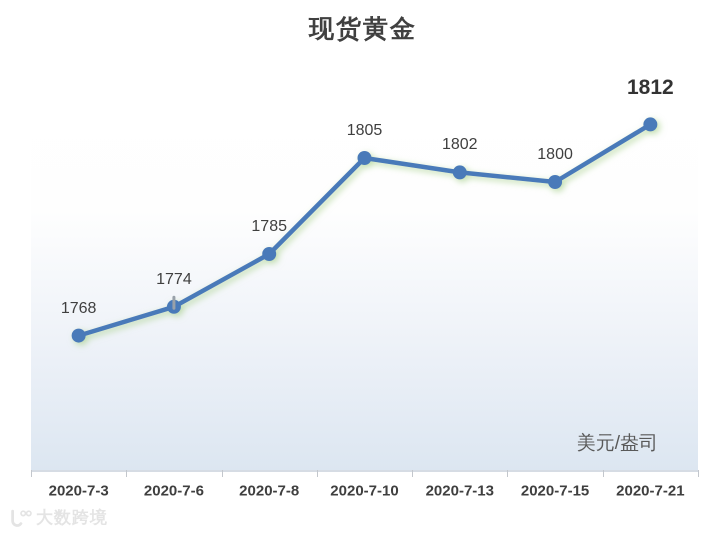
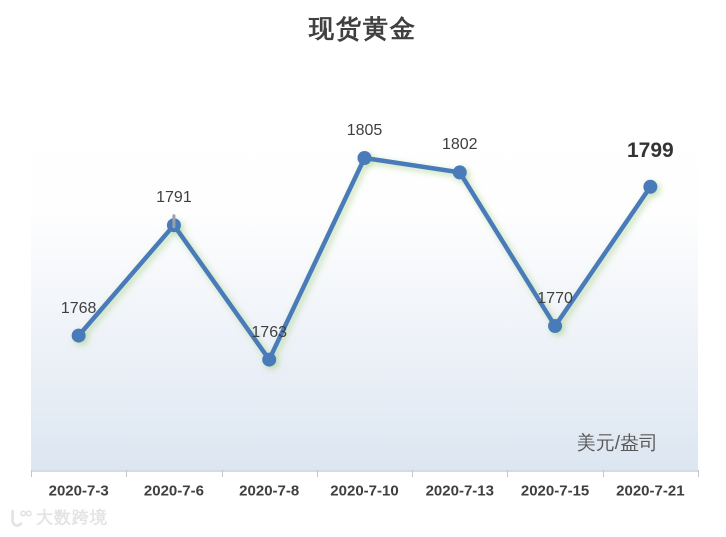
2020-7-6: 1774 -> 1791
2020-7-8: 1785 -> 1763
2020-7-15: 1800 -> 1770
2020-7-21: 1812 -> 1799
